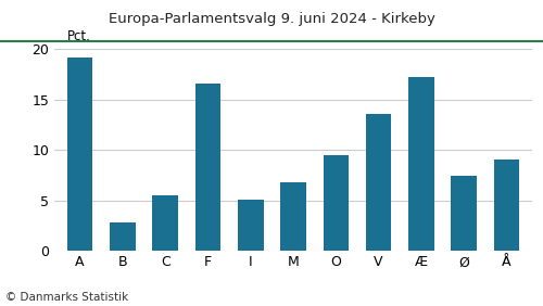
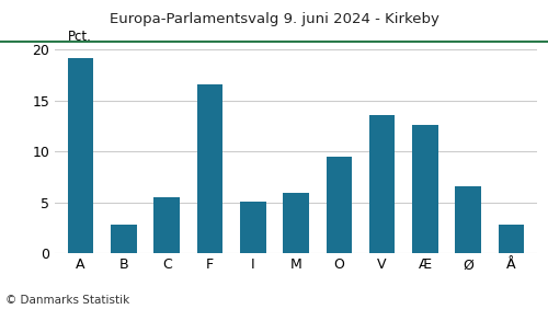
M: 6.8 -> 5.9
Æ: 17.2 -> 12.6
Ø: 7.4 -> 6.6
Å: 9.0 -> 2.8
